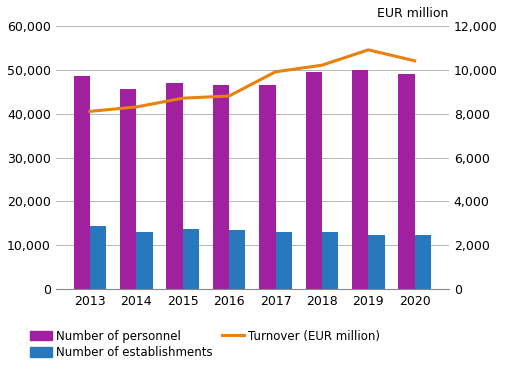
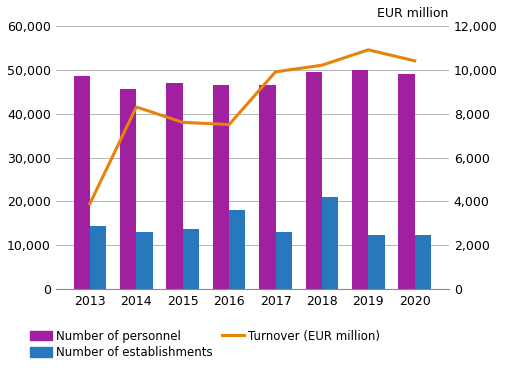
Turnover (EUR million)/2013: 8,100 -> 3,900
Turnover (EUR million)/2015: 8,700 -> 7,600
Turnover (EUR million)/2016: 8,800 -> 7,500
Number of establishments/2016: 13,500 -> 18,000
Number of establishments/2018: 13,000 -> 21,000
